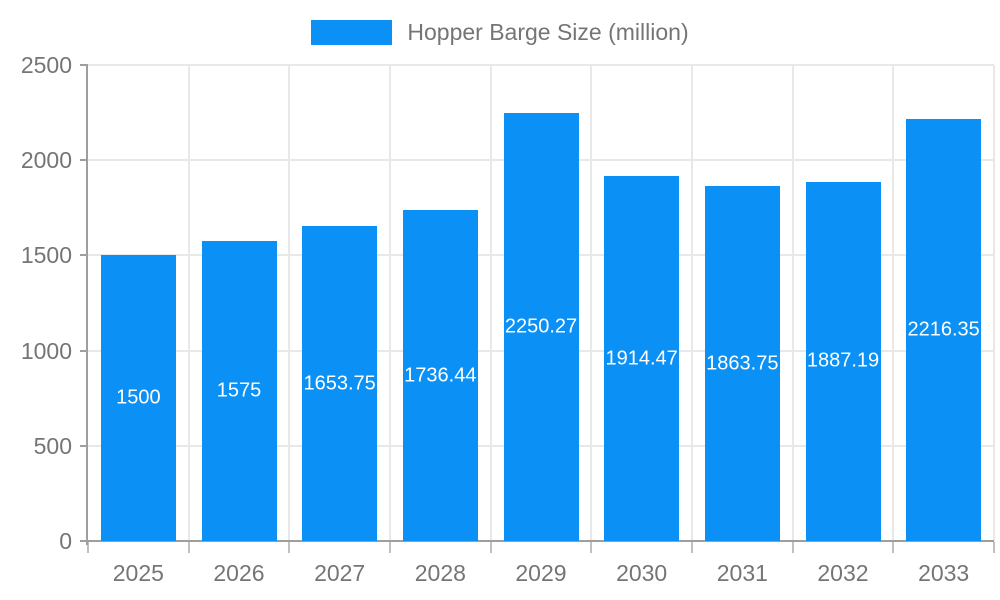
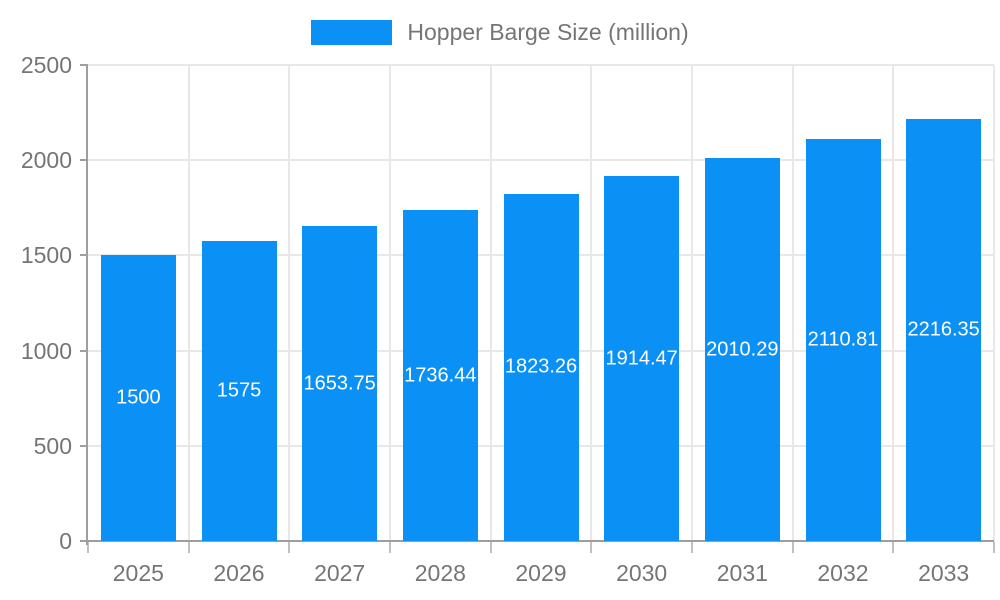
2029: 2250.27 -> 1823.26
2031: 1863.75 -> 2010.29
2032: 1887.19 -> 2110.81
